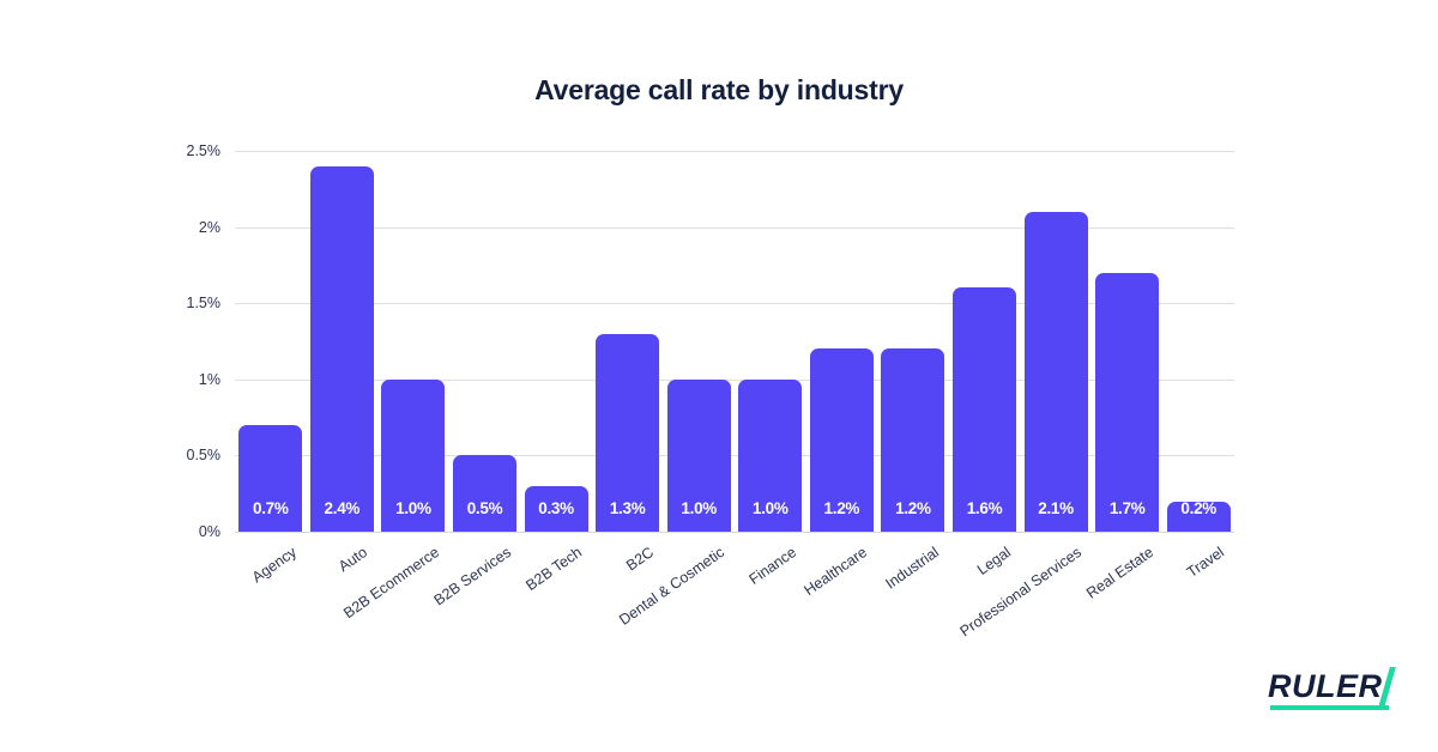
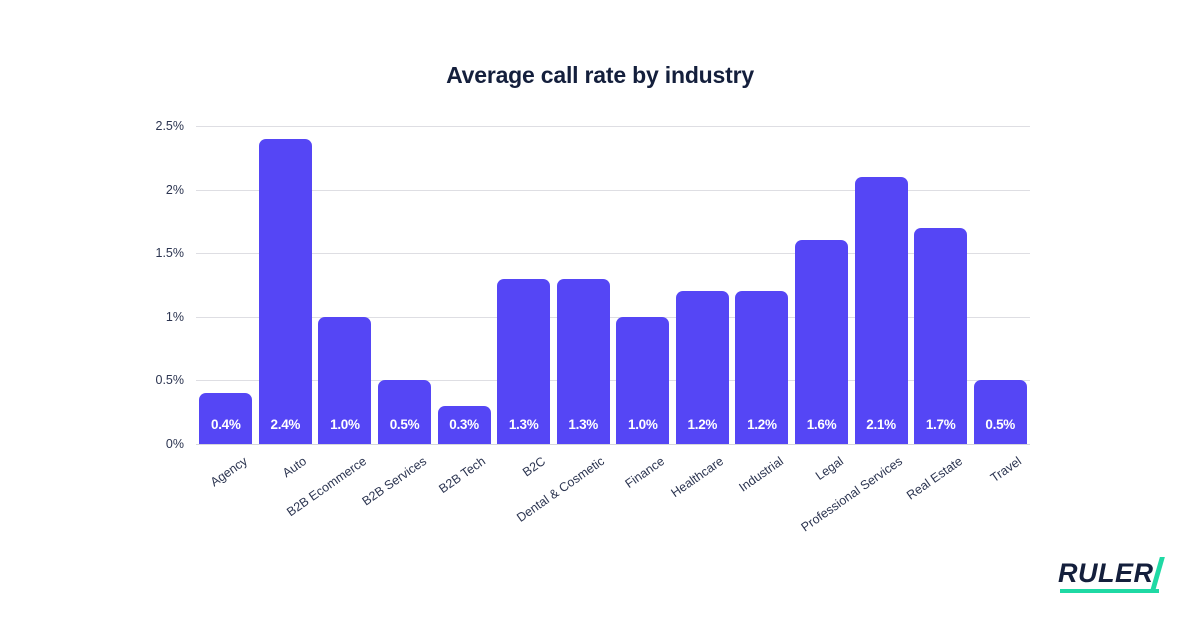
Agency: 0.7% -> 0.4%
Dental & Cosmetic: 1.0% -> 1.3%
Travel: 0.2% -> 0.5%
